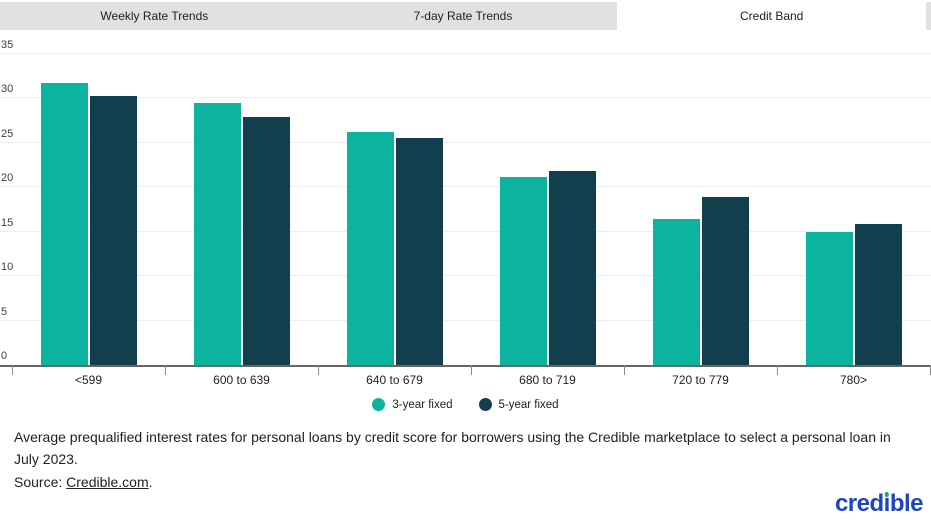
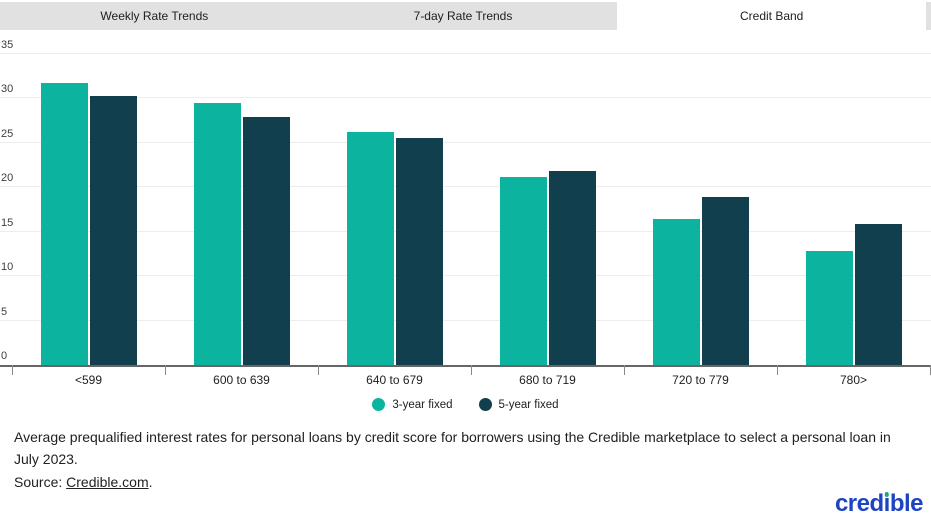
3-year fixed/780>: 15 -> 13
